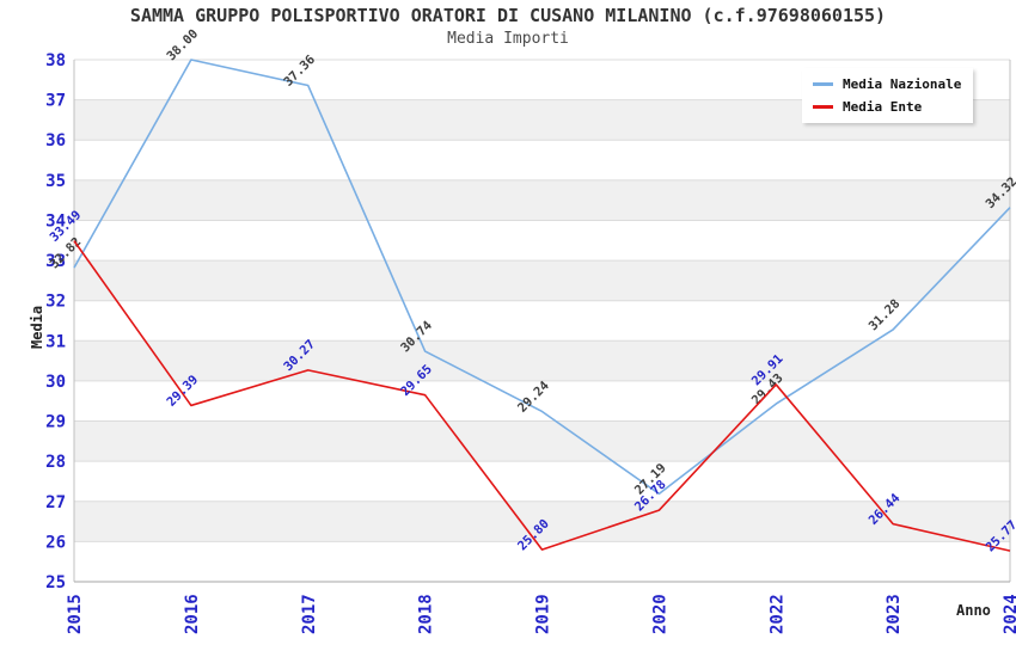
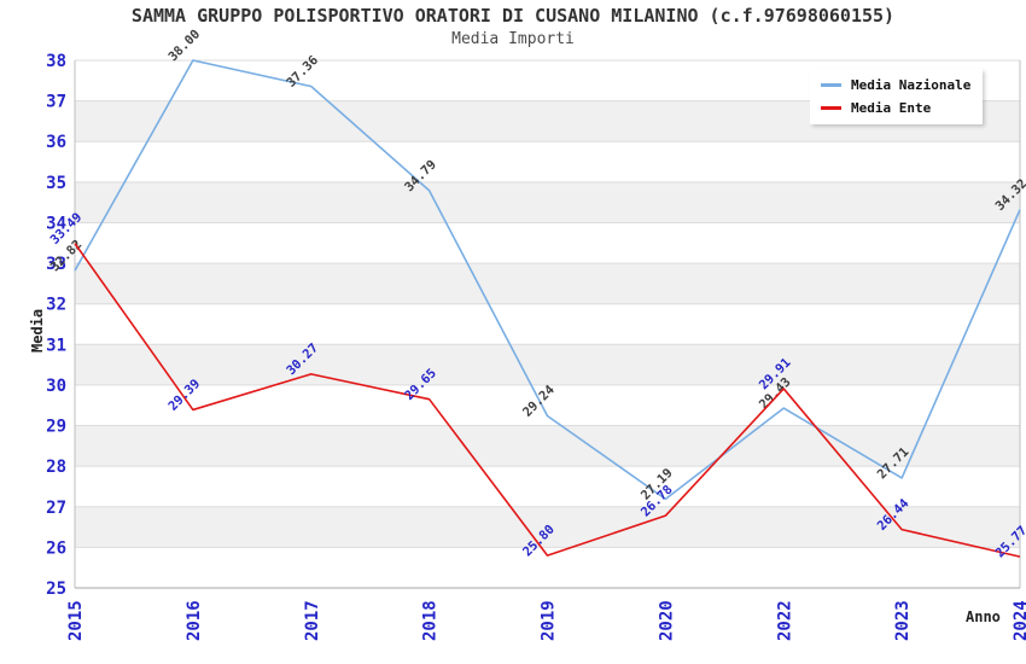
Media Nazionale/2018: 30.74 -> 34.79
Media Nazionale/2023: 31.28 -> 27.71
